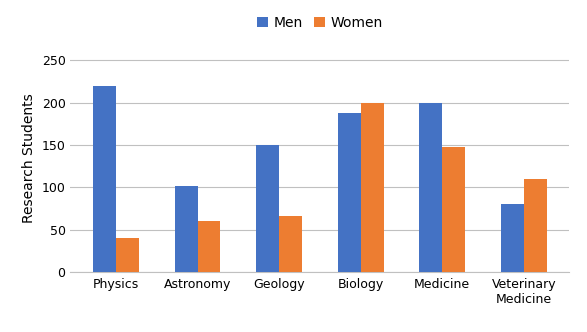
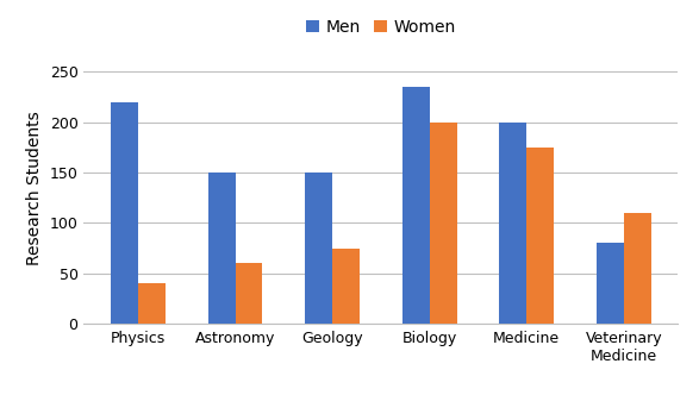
Men/Astronomy: 102 -> 150
Women/Geology: 66 -> 75
Men/Biology: 188 -> 235
Women/Medicine: 148 -> 175
